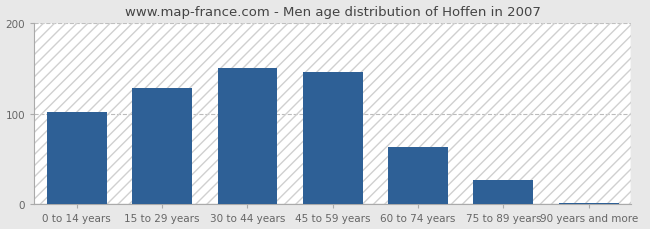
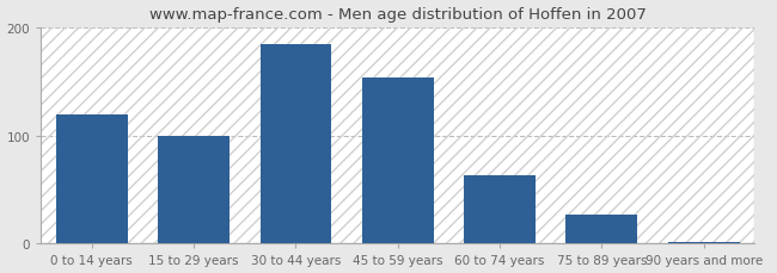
0 to 14 years: 102 -> 120
15 to 29 years: 128 -> 100
30 to 44 years: 150 -> 184
45 to 59 years: 146 -> 154
